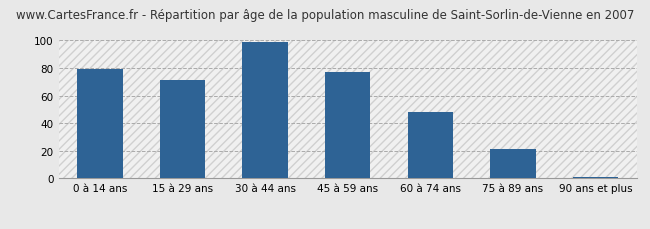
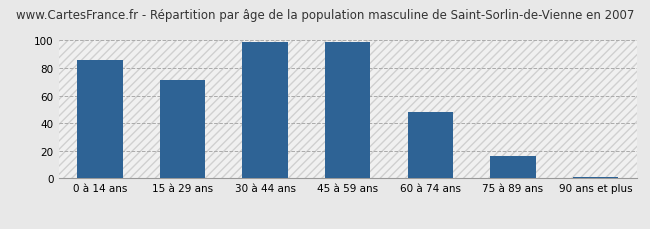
0 à 14 ans: 79 -> 86
45 à 59 ans: 77 -> 99
75 à 89 ans: 21 -> 16
